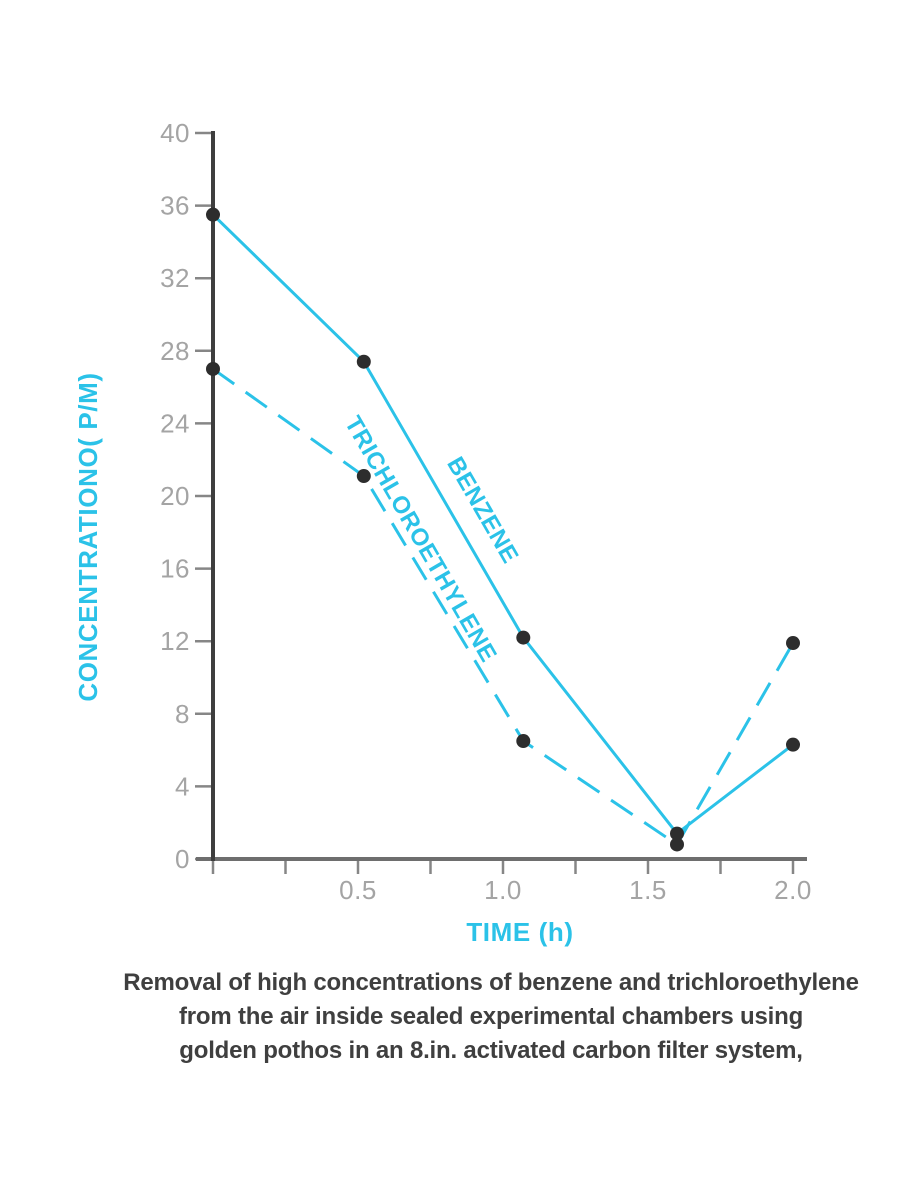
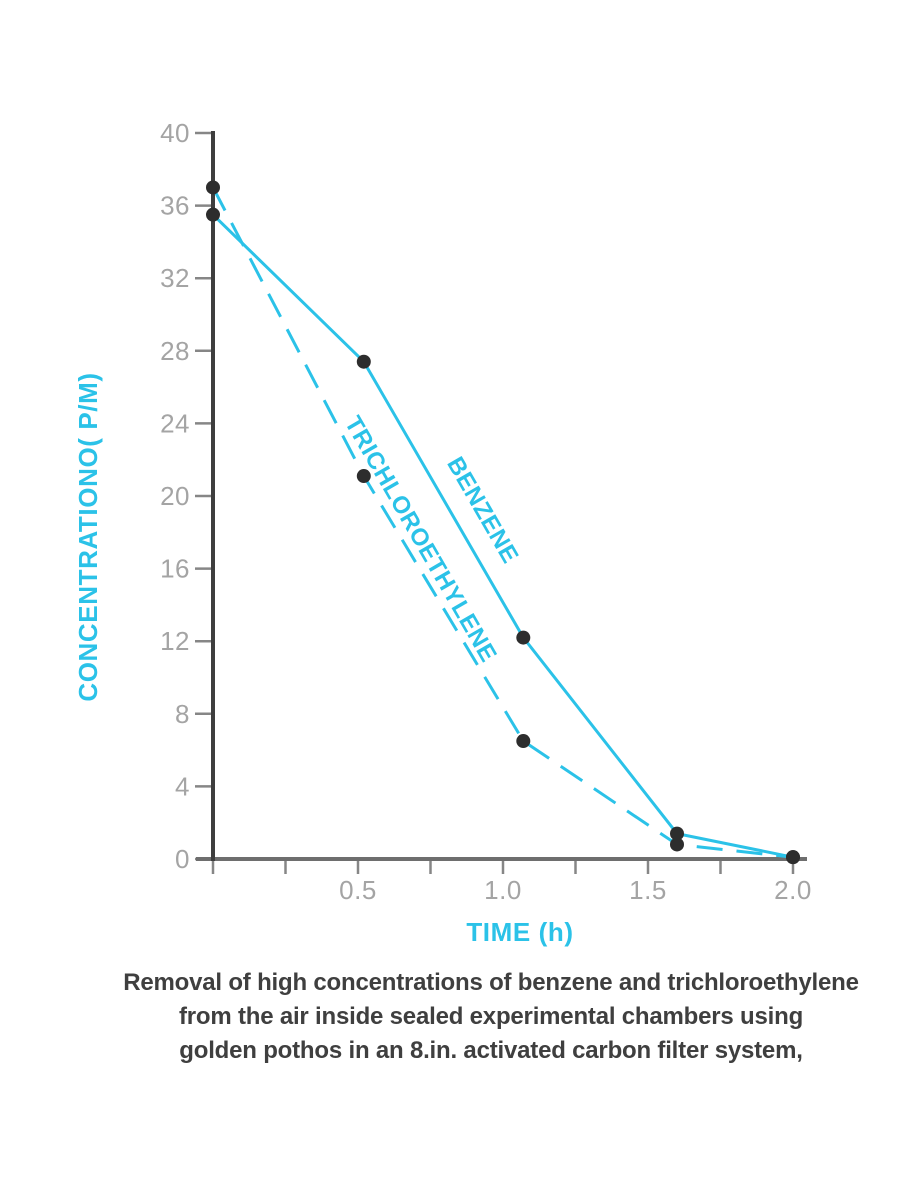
TRICHLOROETHYLENE/0: 27.0 -> 37.0
BENZENE/2.0: 6.3 -> 0.1
TRICHLOROETHYLENE/2.0: 11.9 -> 0.1
